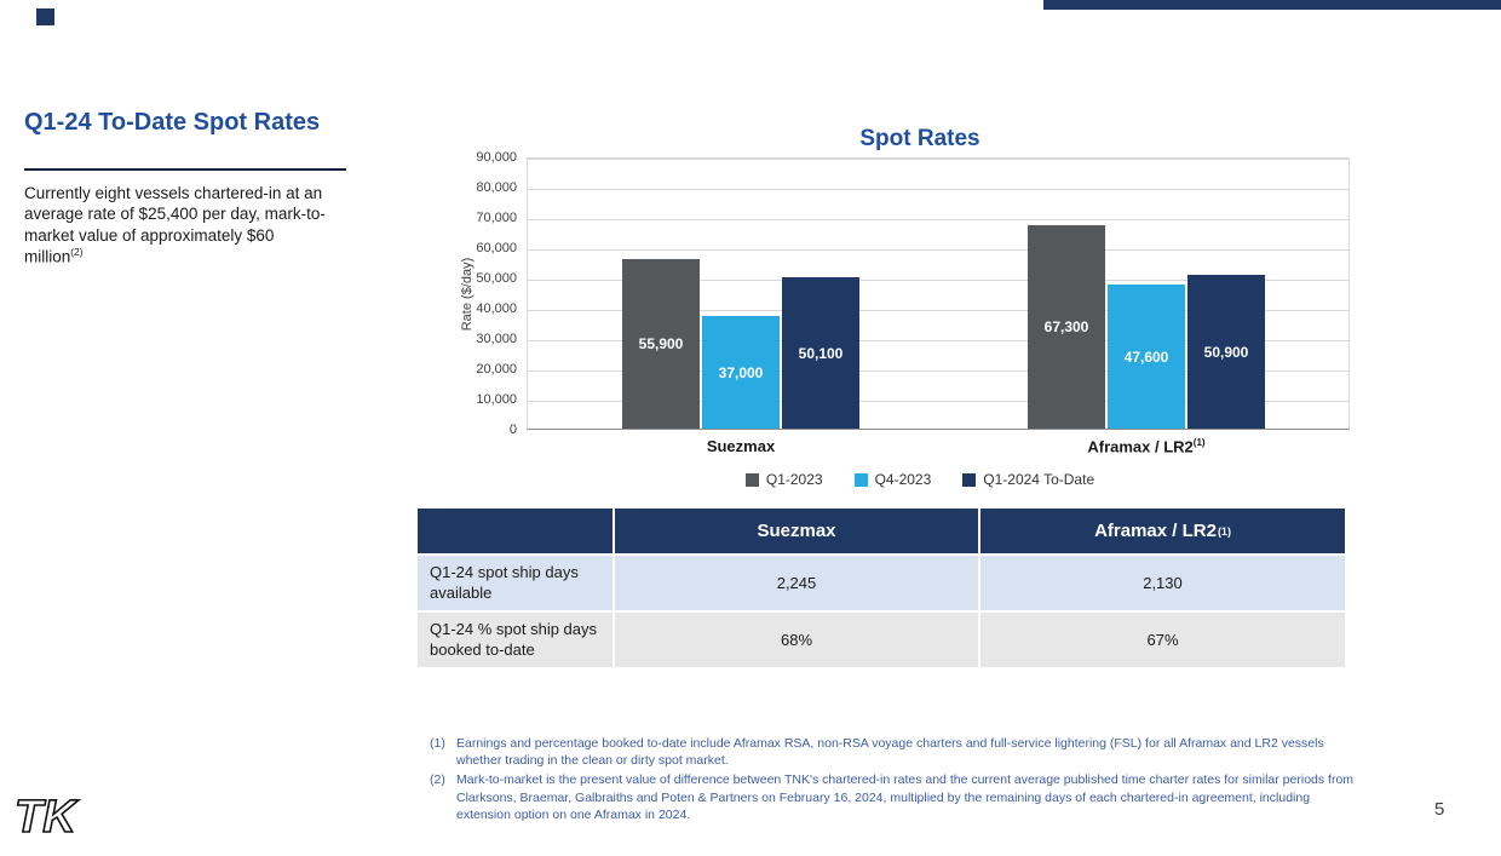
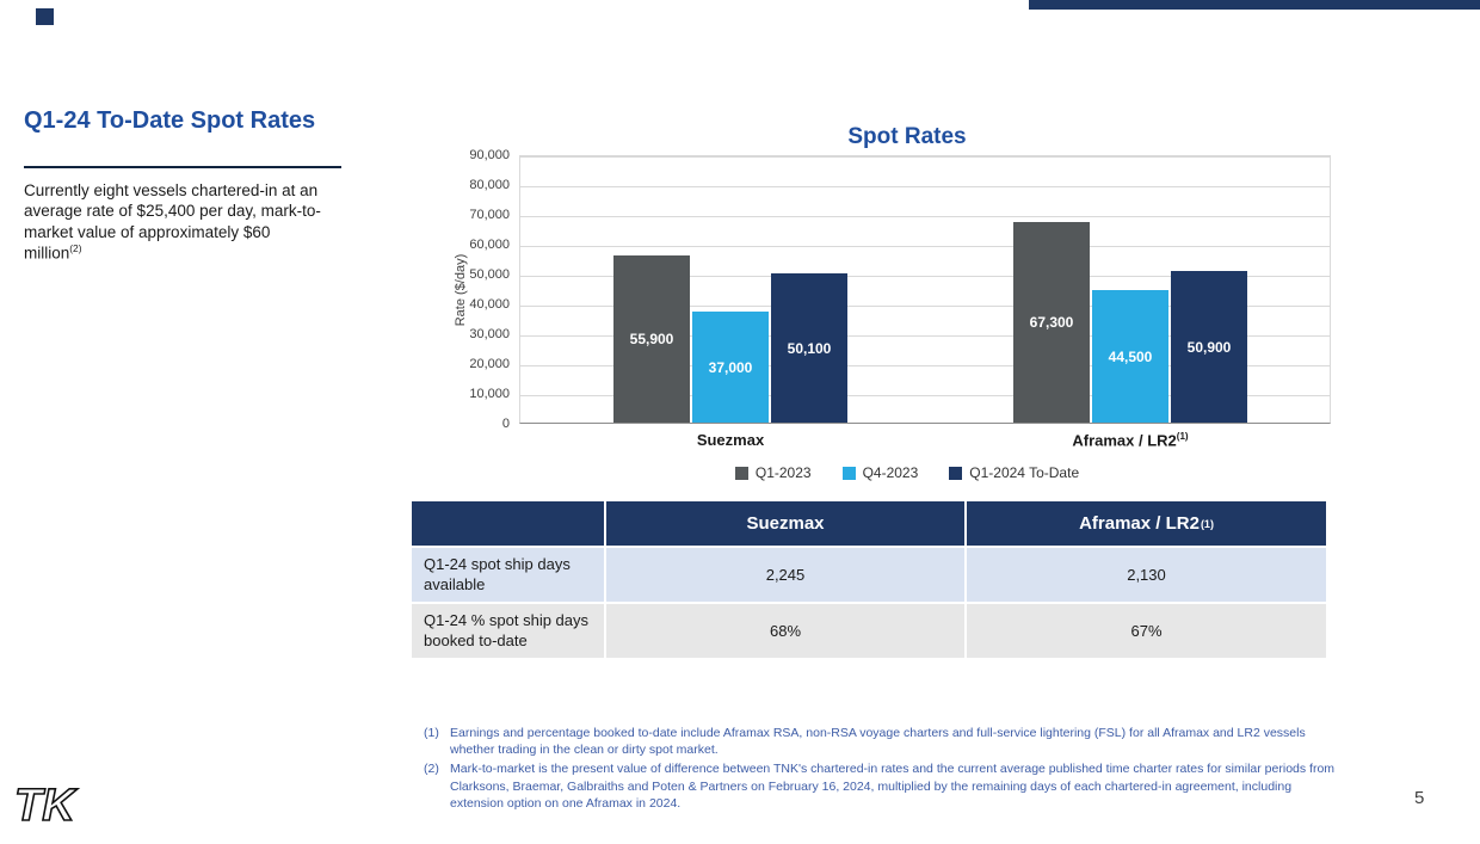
Q4-2023/Aframax / LR2: 47,600 -> 44,500
